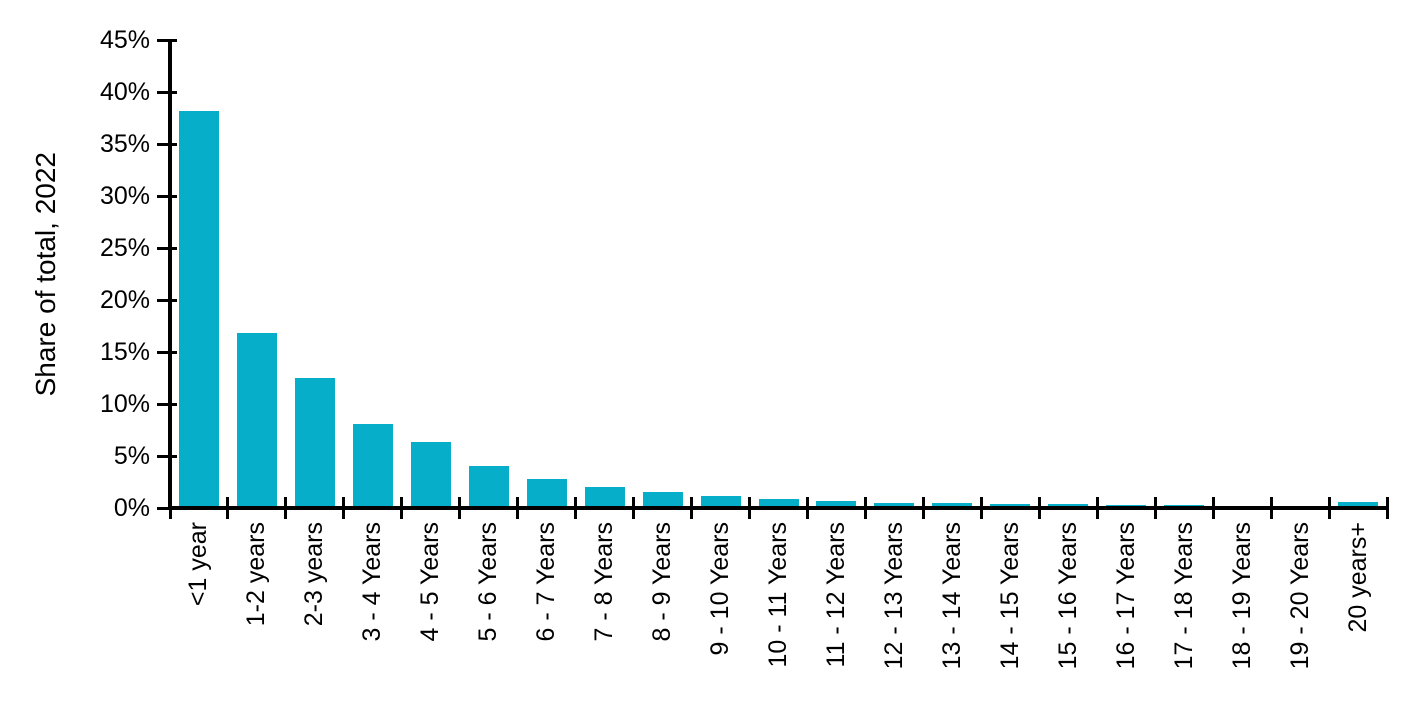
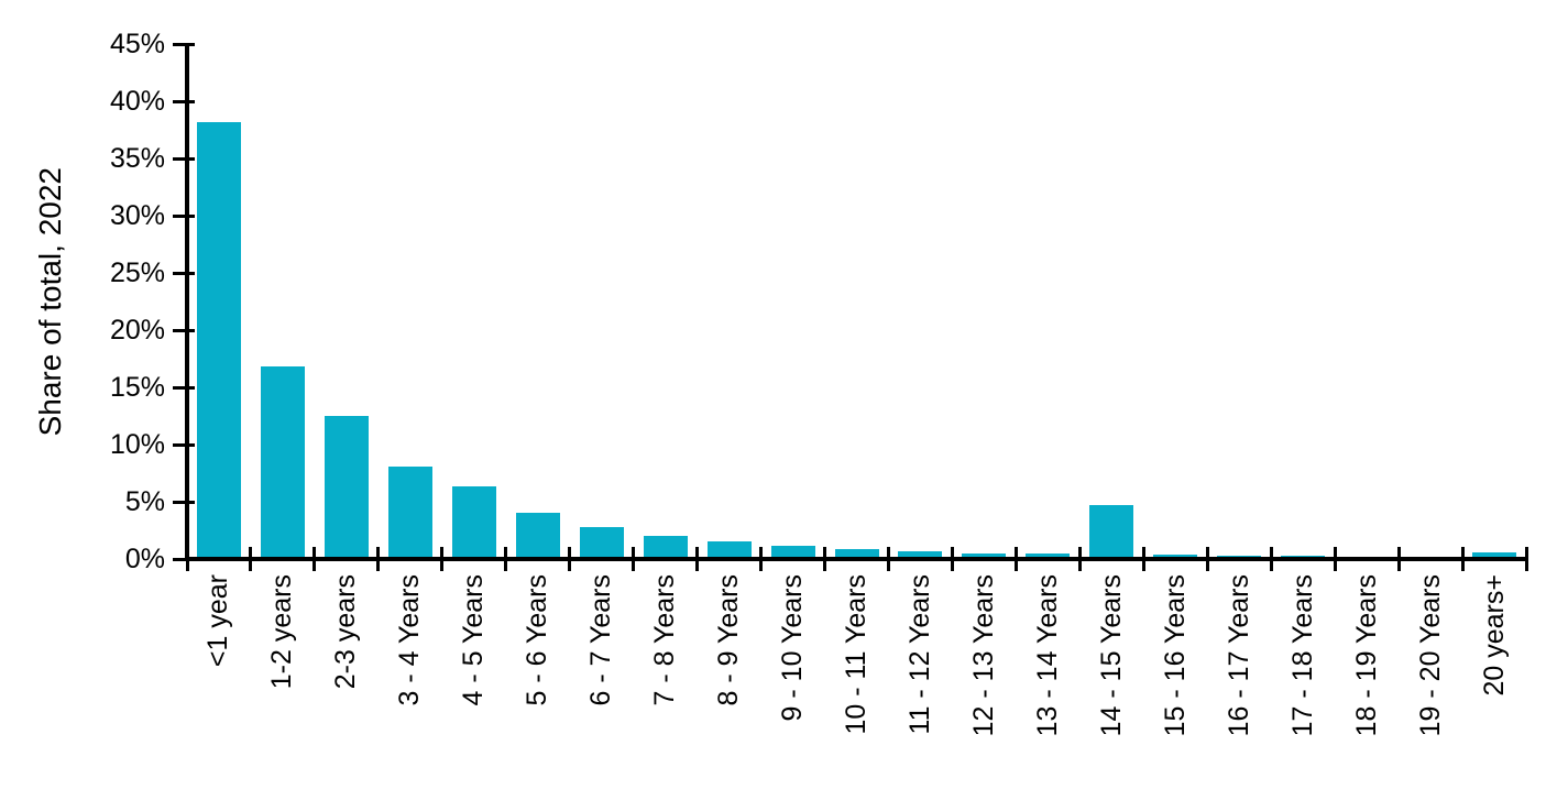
14 - 15 Years: 0.4% -> 4.7%
